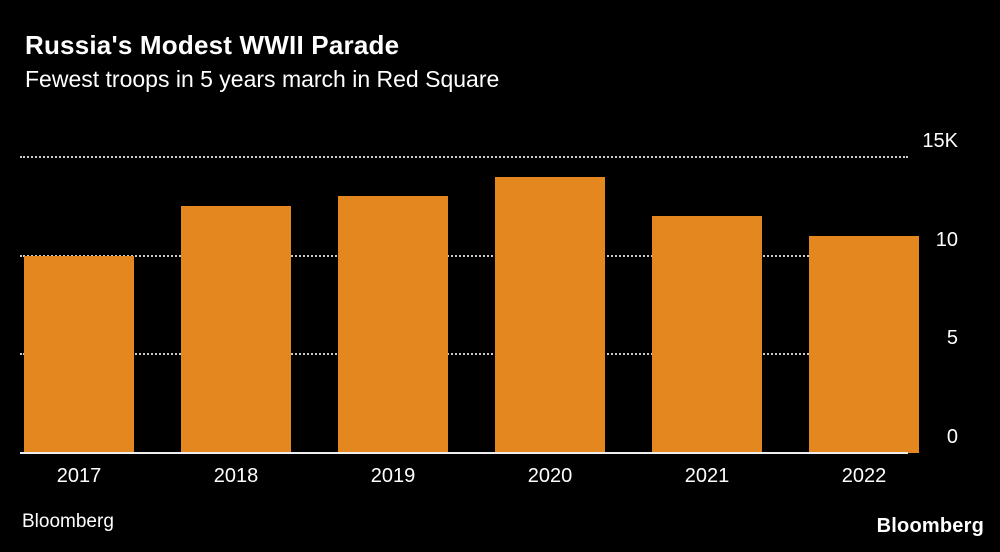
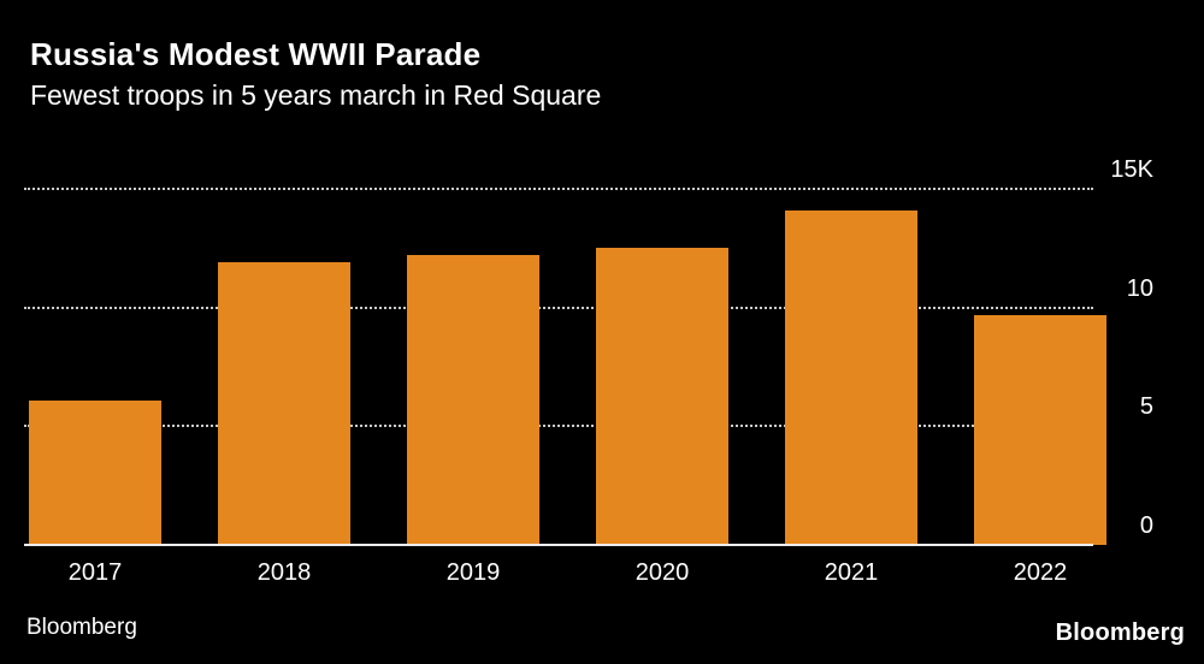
2017: 10.0K -> 6.1K
2018: 12.5K -> 11.9K
2019: 13.0K -> 12.2K
2020: 14.0K -> 12.5K
2021: 12.0K -> 14.1K
2022: 11.0K -> 9.7K
